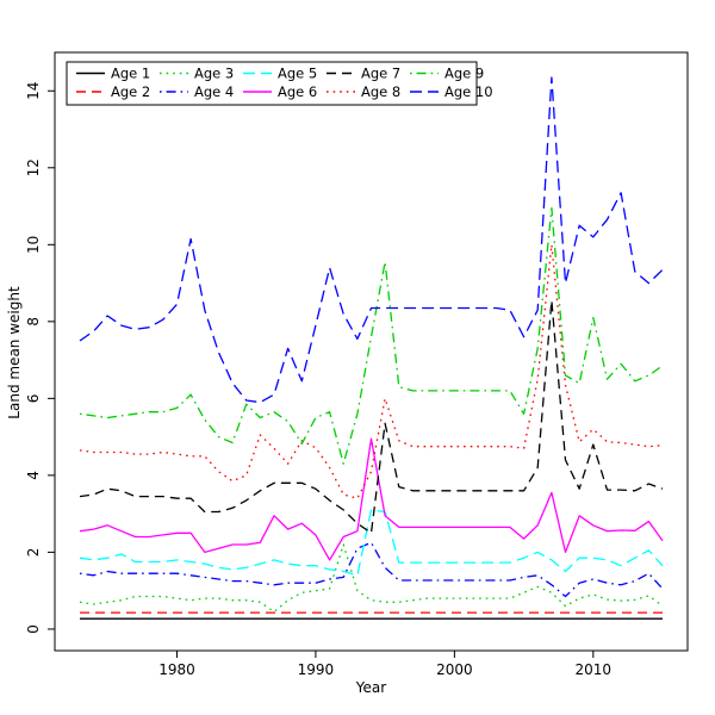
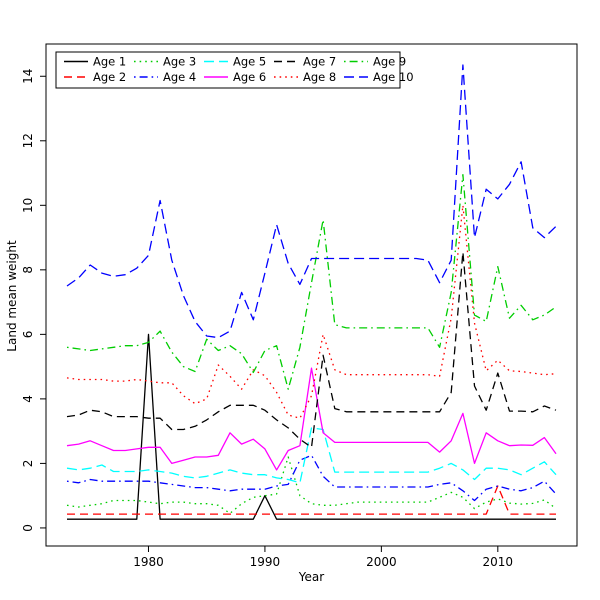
Age 1/1980: 0.3 -> 6.0
Age 1/1990: 0.3 -> 1.0
Age 2/2010: 0.4 -> 1.3
